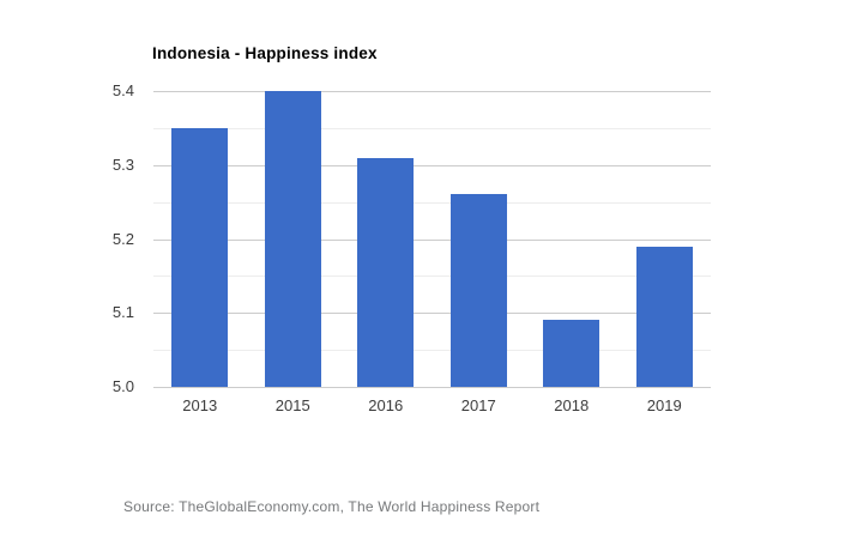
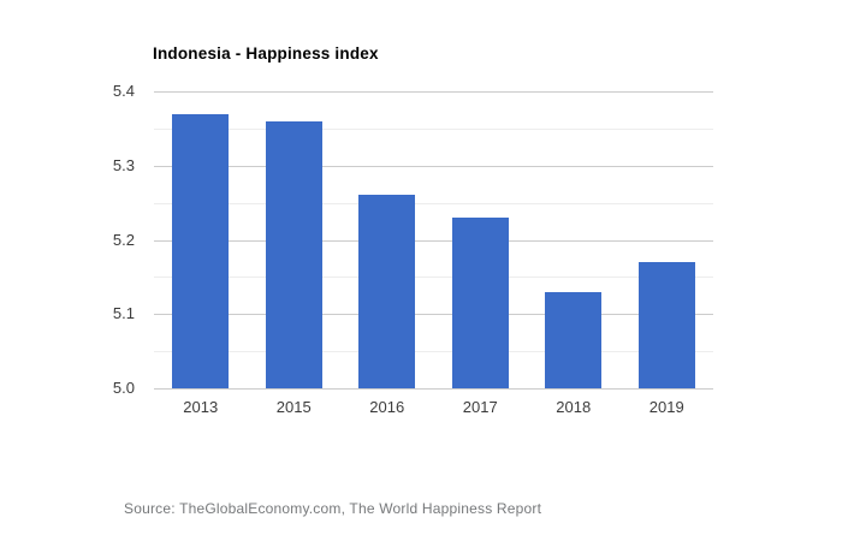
2013: 5.35 -> 5.37
2015: 5.40 -> 5.36
2016: 5.31 -> 5.26
2017: 5.26 -> 5.23
2018: 5.09 -> 5.13
2019: 5.19 -> 5.17
